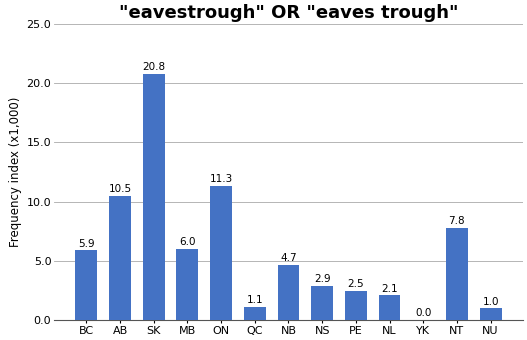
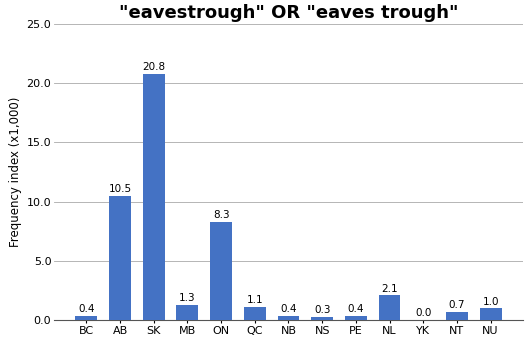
BC: 5.9 -> 0.4
MB: 6.0 -> 1.3
ON: 11.3 -> 8.3
NB: 4.7 -> 0.4
NS: 2.9 -> 0.3
PE: 2.5 -> 0.4
NT: 7.8 -> 0.7
